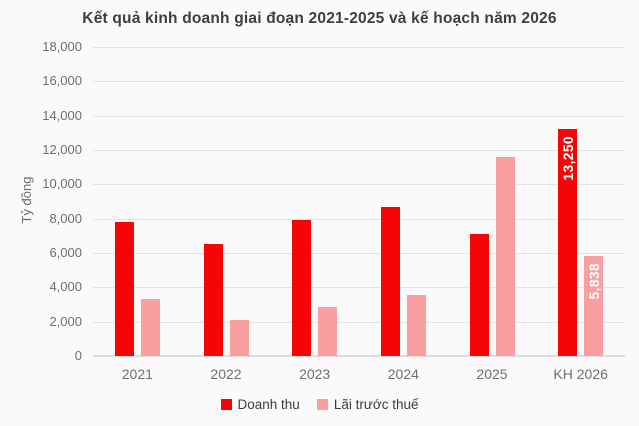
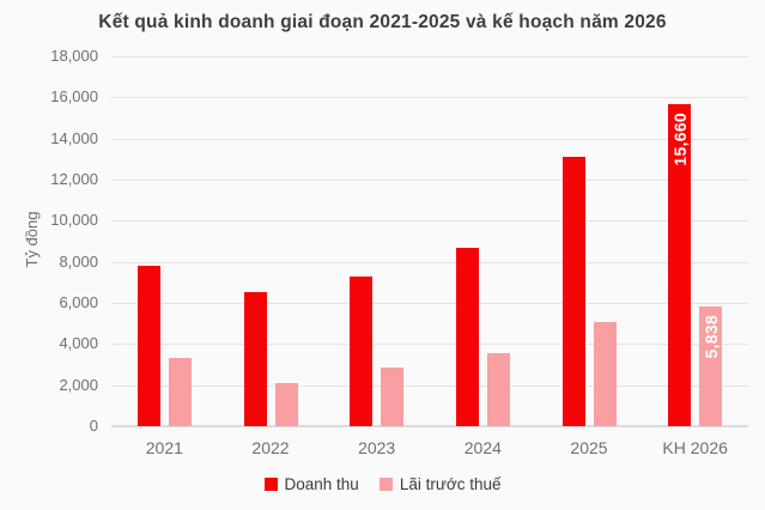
Doanh thu/2023: 7900 -> 7300
Doanh thu/2025: 7100 -> 13100
Lãi trước thuế/2025: 11600 -> 5000
Doanh thu/KH 2026: 13,250 -> 15,660
